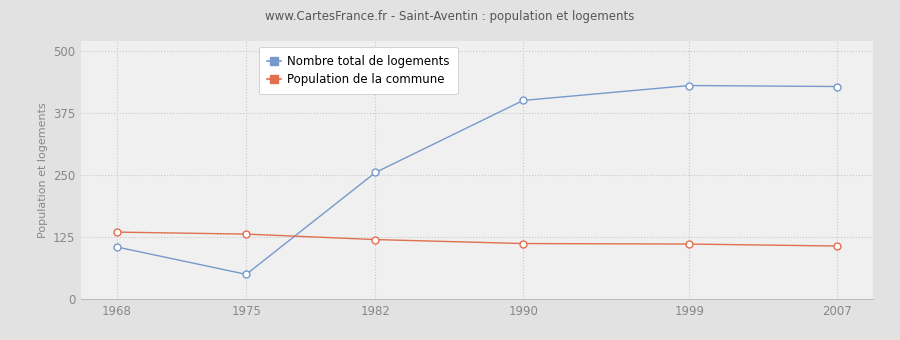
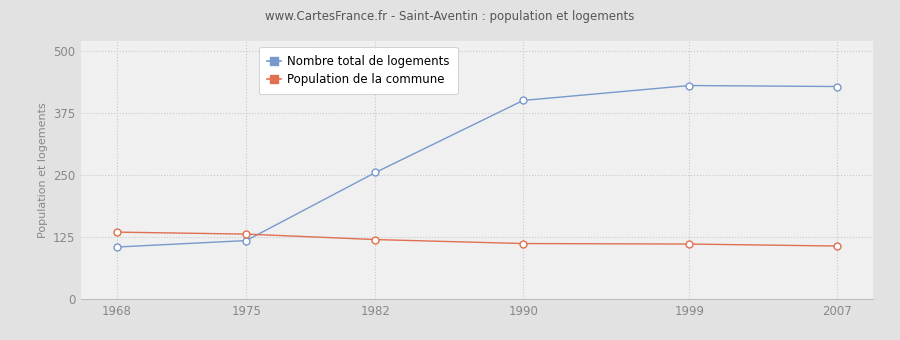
Nombre total de logements/1975: 50 -> 118
